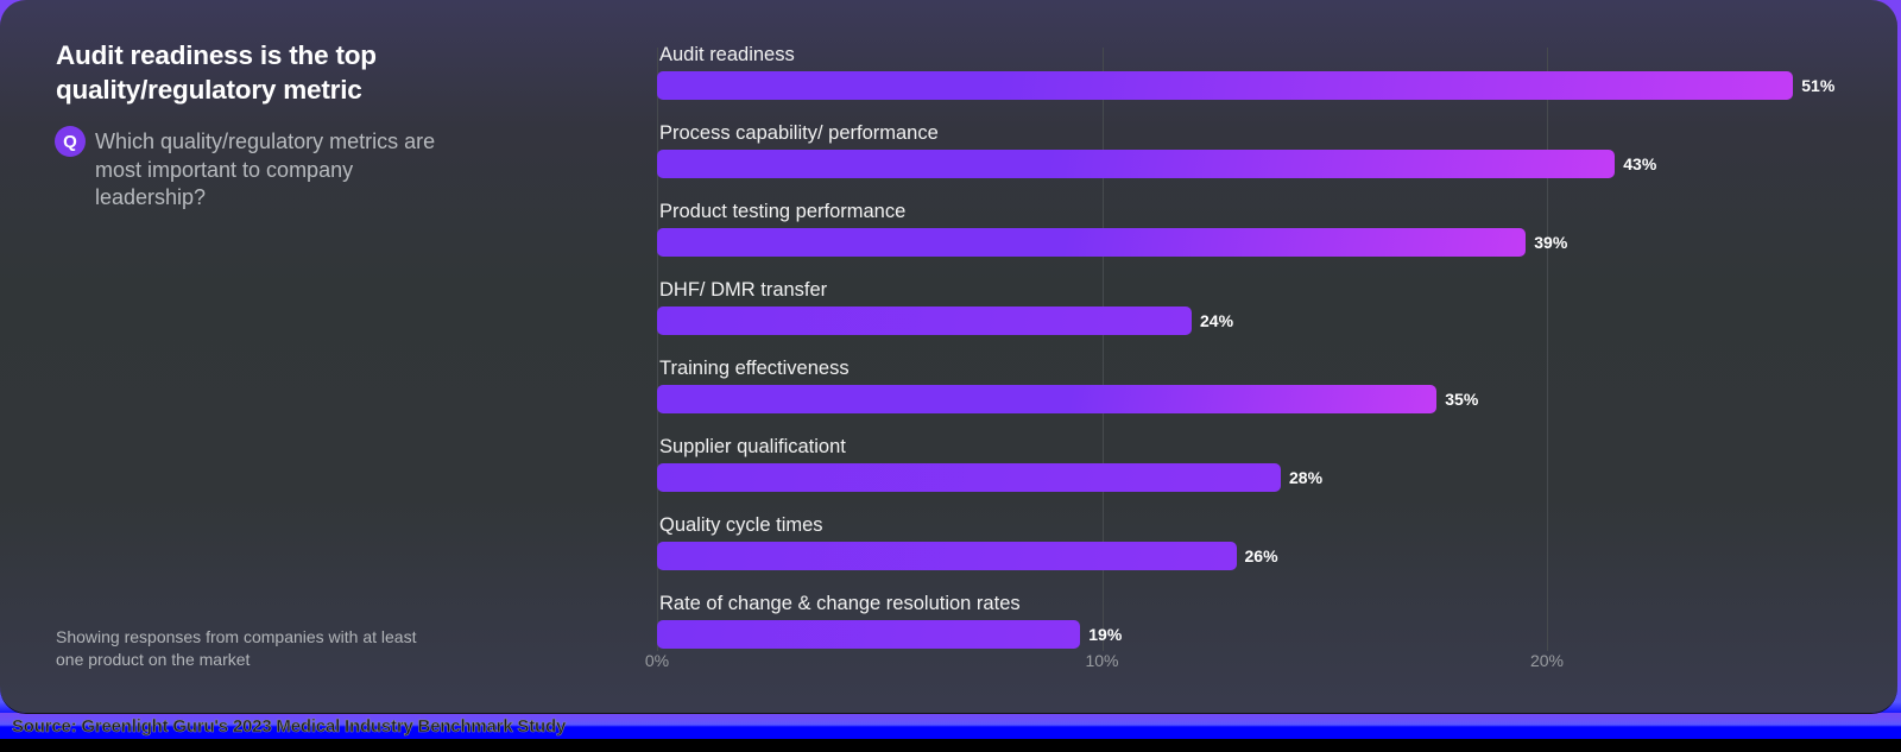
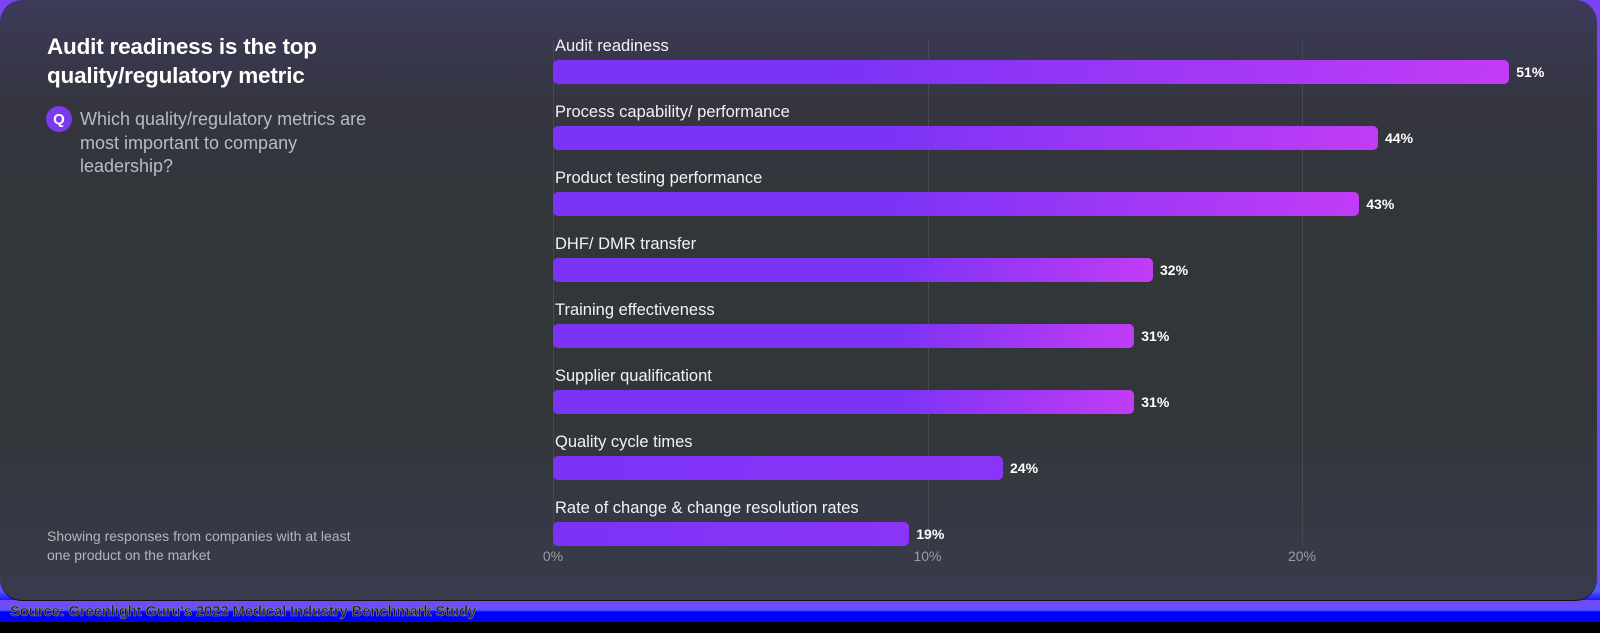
Process capability/ performance: 43% -> 44%
Product testing performance: 39% -> 43%
DHF/ DMR transfer: 24% -> 32%
Training effectiveness: 35% -> 31%
Supplier qualificationt: 28% -> 31%
Quality cycle times: 26% -> 24%
